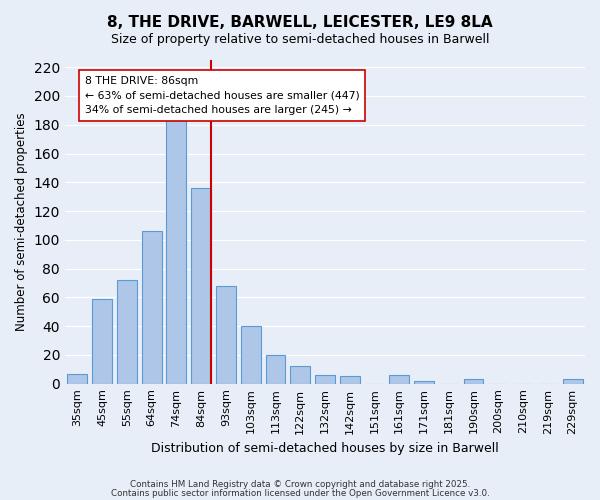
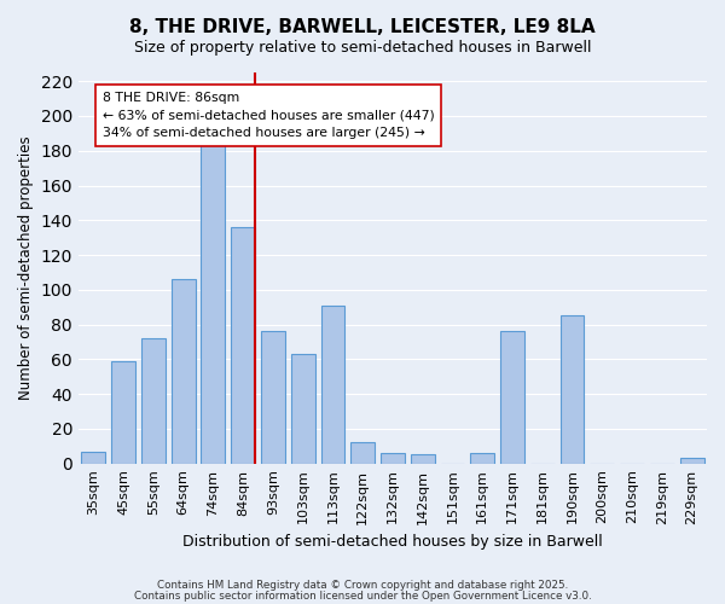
93sqm: 68 -> 76
103sqm: 40 -> 63
113sqm: 20 -> 91
171sqm: 2 -> 76
190sqm: 3 -> 85
